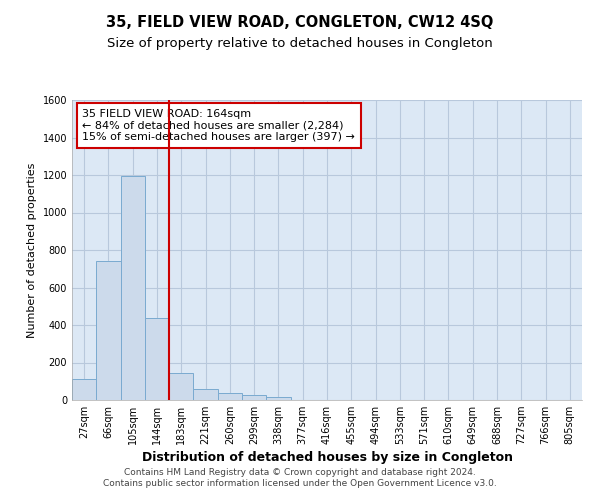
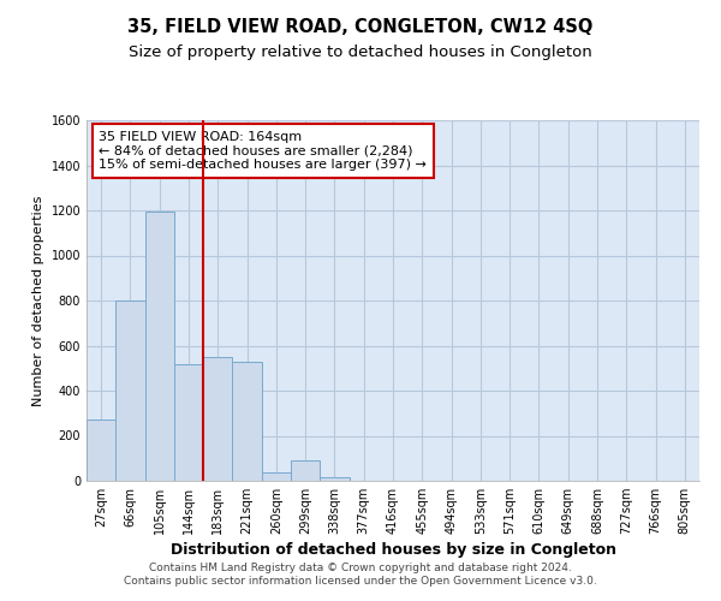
27sqm: 110 -> 270
66sqm: 740 -> 800
144sqm: 440 -> 520
183sqm: 140 -> 550
221sqm: 60 -> 530
299sqm: 20 -> 90
